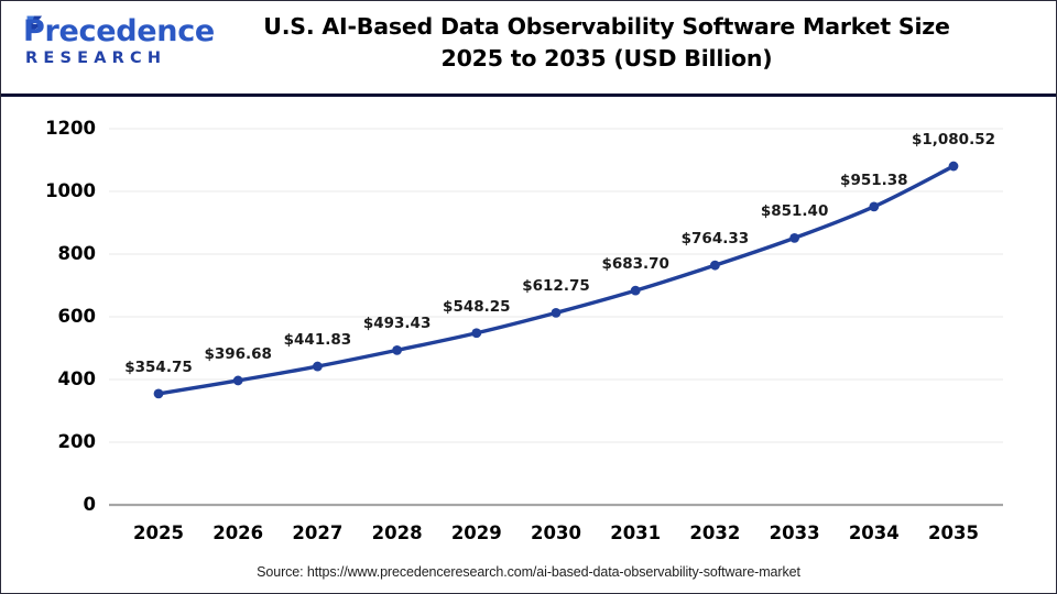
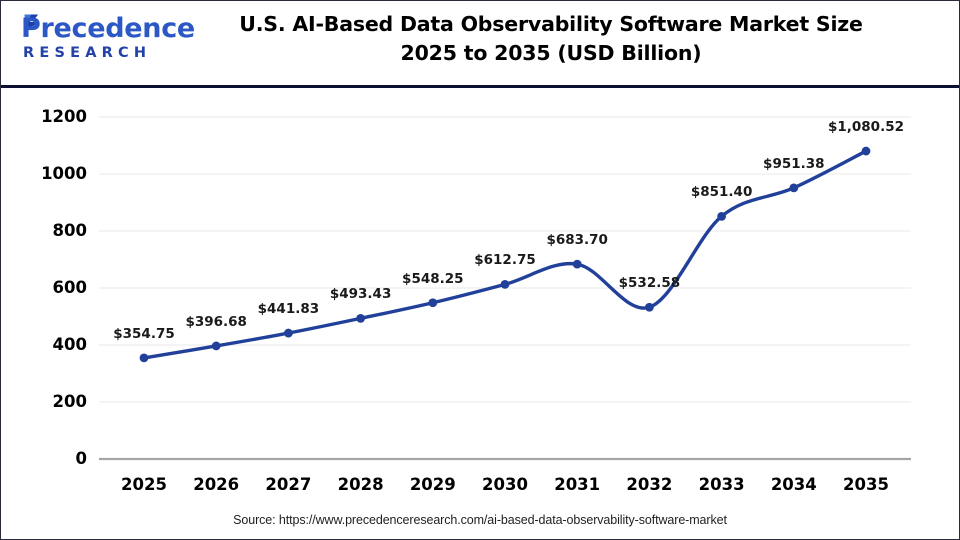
2032: $764.33 -> $532.58
